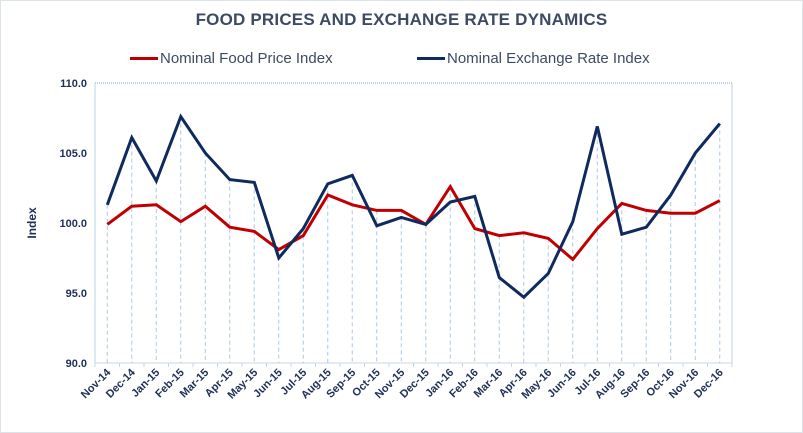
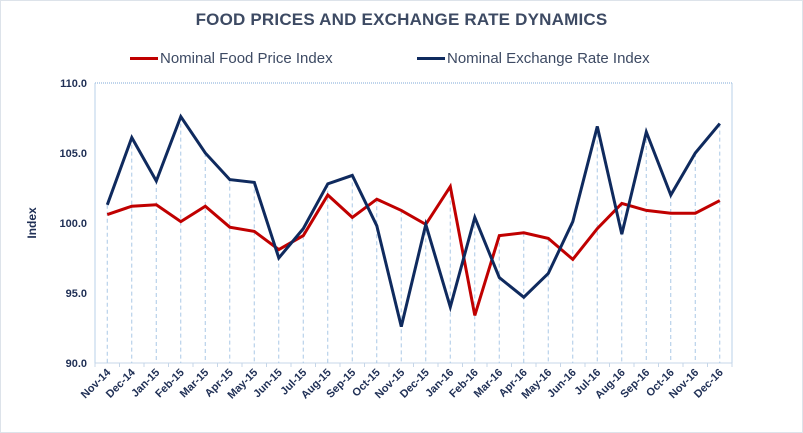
Nominal Food Price Index/Nov-14: 99.9 -> 100.6
Nominal Food Price Index/Sep-15: 101.3 -> 100.4
Nominal Food Price Index/Oct-15: 100.9 -> 101.7
Nominal Exchange Rate Index/Nov-15: 100.4 -> 92.6
Nominal Exchange Rate Index/Jan-16: 101.5 -> 94.0
Nominal Food Price Index/Feb-16: 99.6 -> 93.4
Nominal Exchange Rate Index/Feb-16: 101.9 -> 100.4
Nominal Exchange Rate Index/Sep-16: 99.7 -> 106.5
